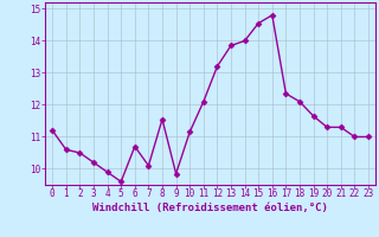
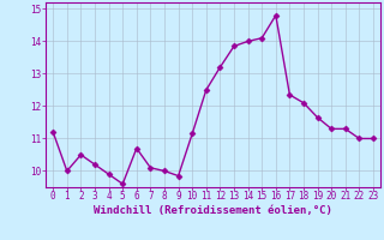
1: 10.60 -> 10.00
8: 11.55 -> 10.00
11: 12.10 -> 12.50
15: 14.55 -> 14.10
